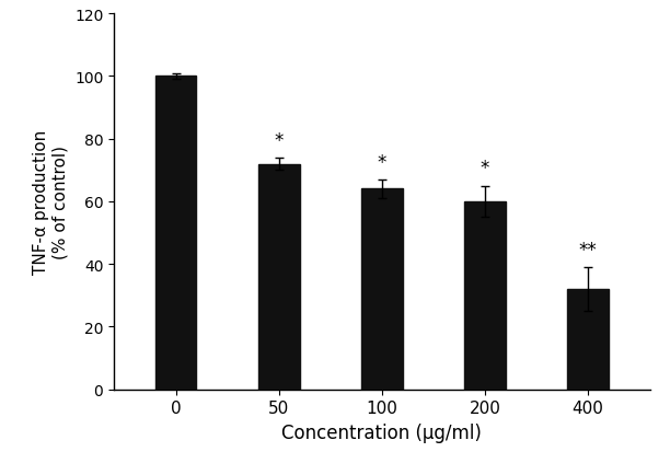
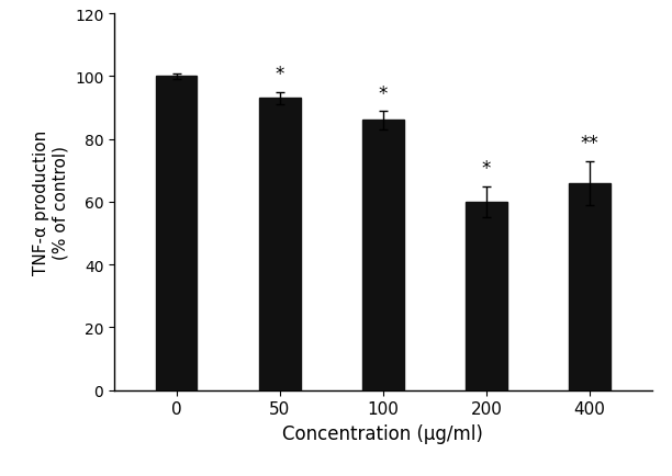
50: 72 -> 93
100: 64 -> 86
400: 32 -> 66
